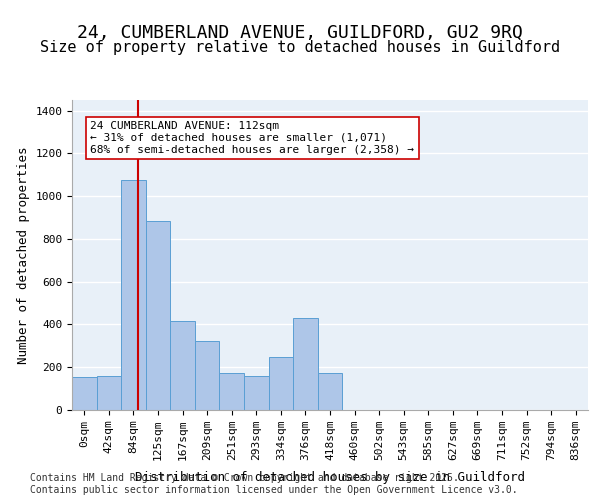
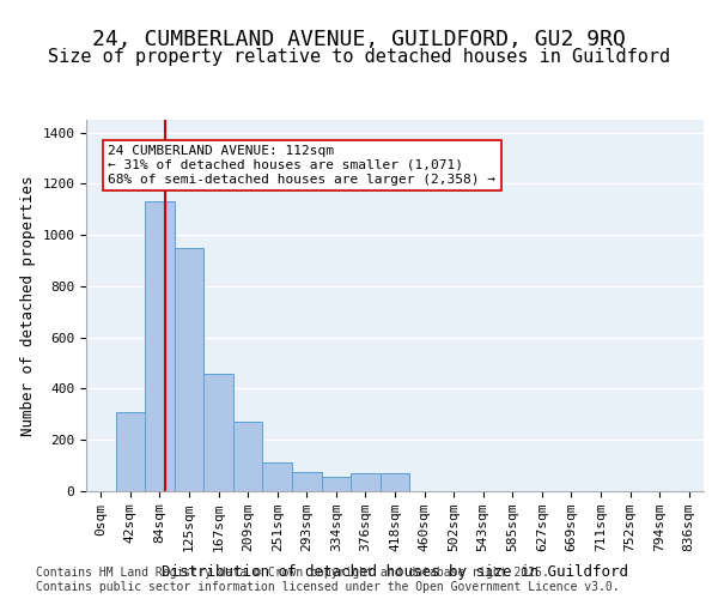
0sqm: 155 -> 2
42sqm: 160 -> 310
84sqm: 1075 -> 1130
125sqm: 885 -> 950
167sqm: 415 -> 460
209sqm: 325 -> 270
251sqm: 175 -> 110
293sqm: 160 -> 75
334sqm: 250 -> 55
376sqm: 430 -> 70
418sqm: 175 -> 70
